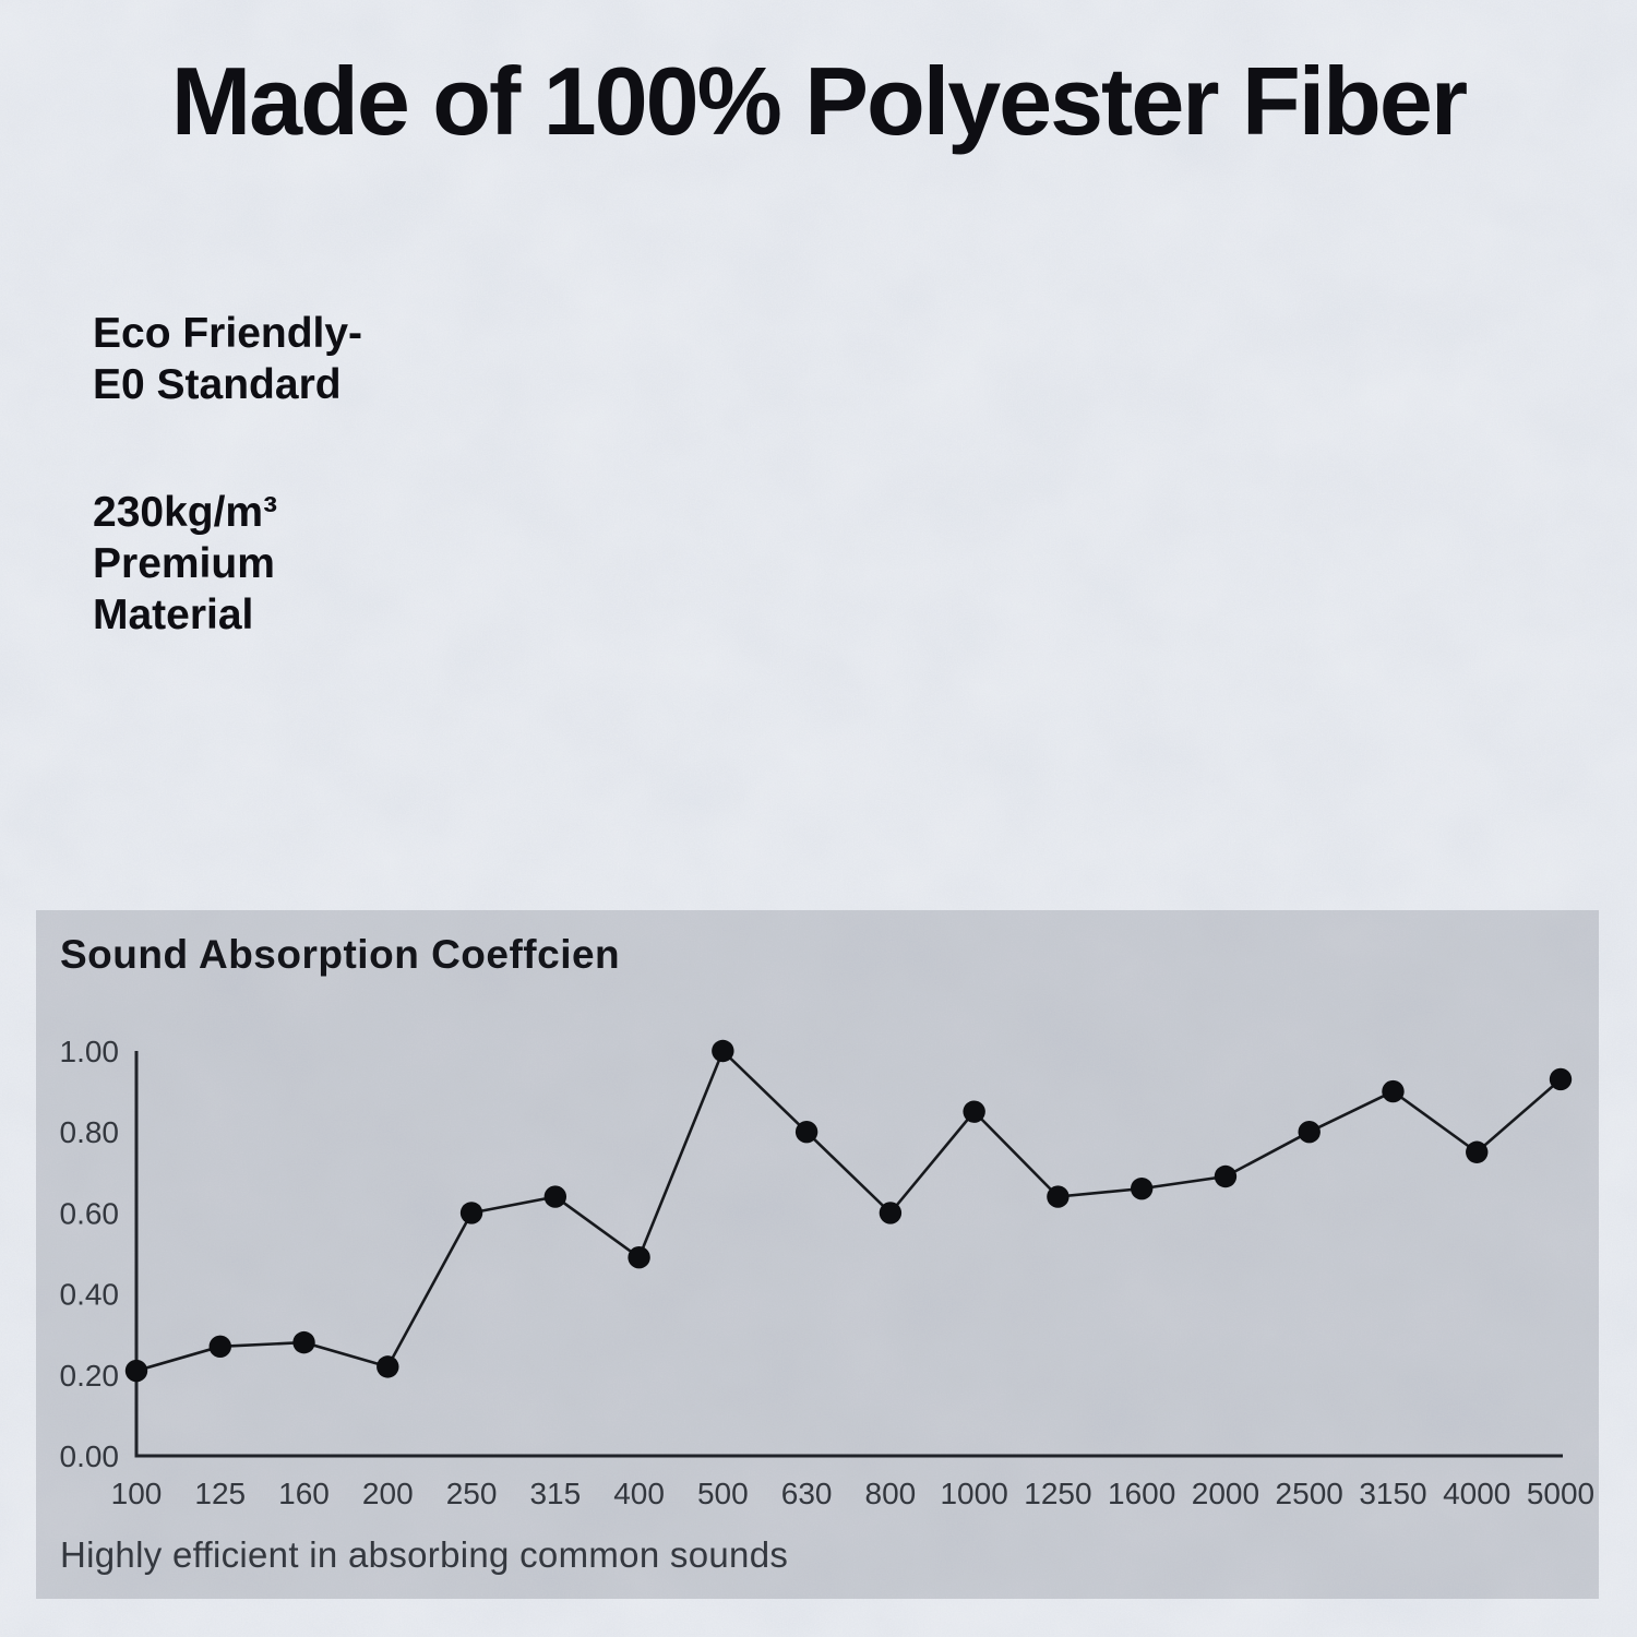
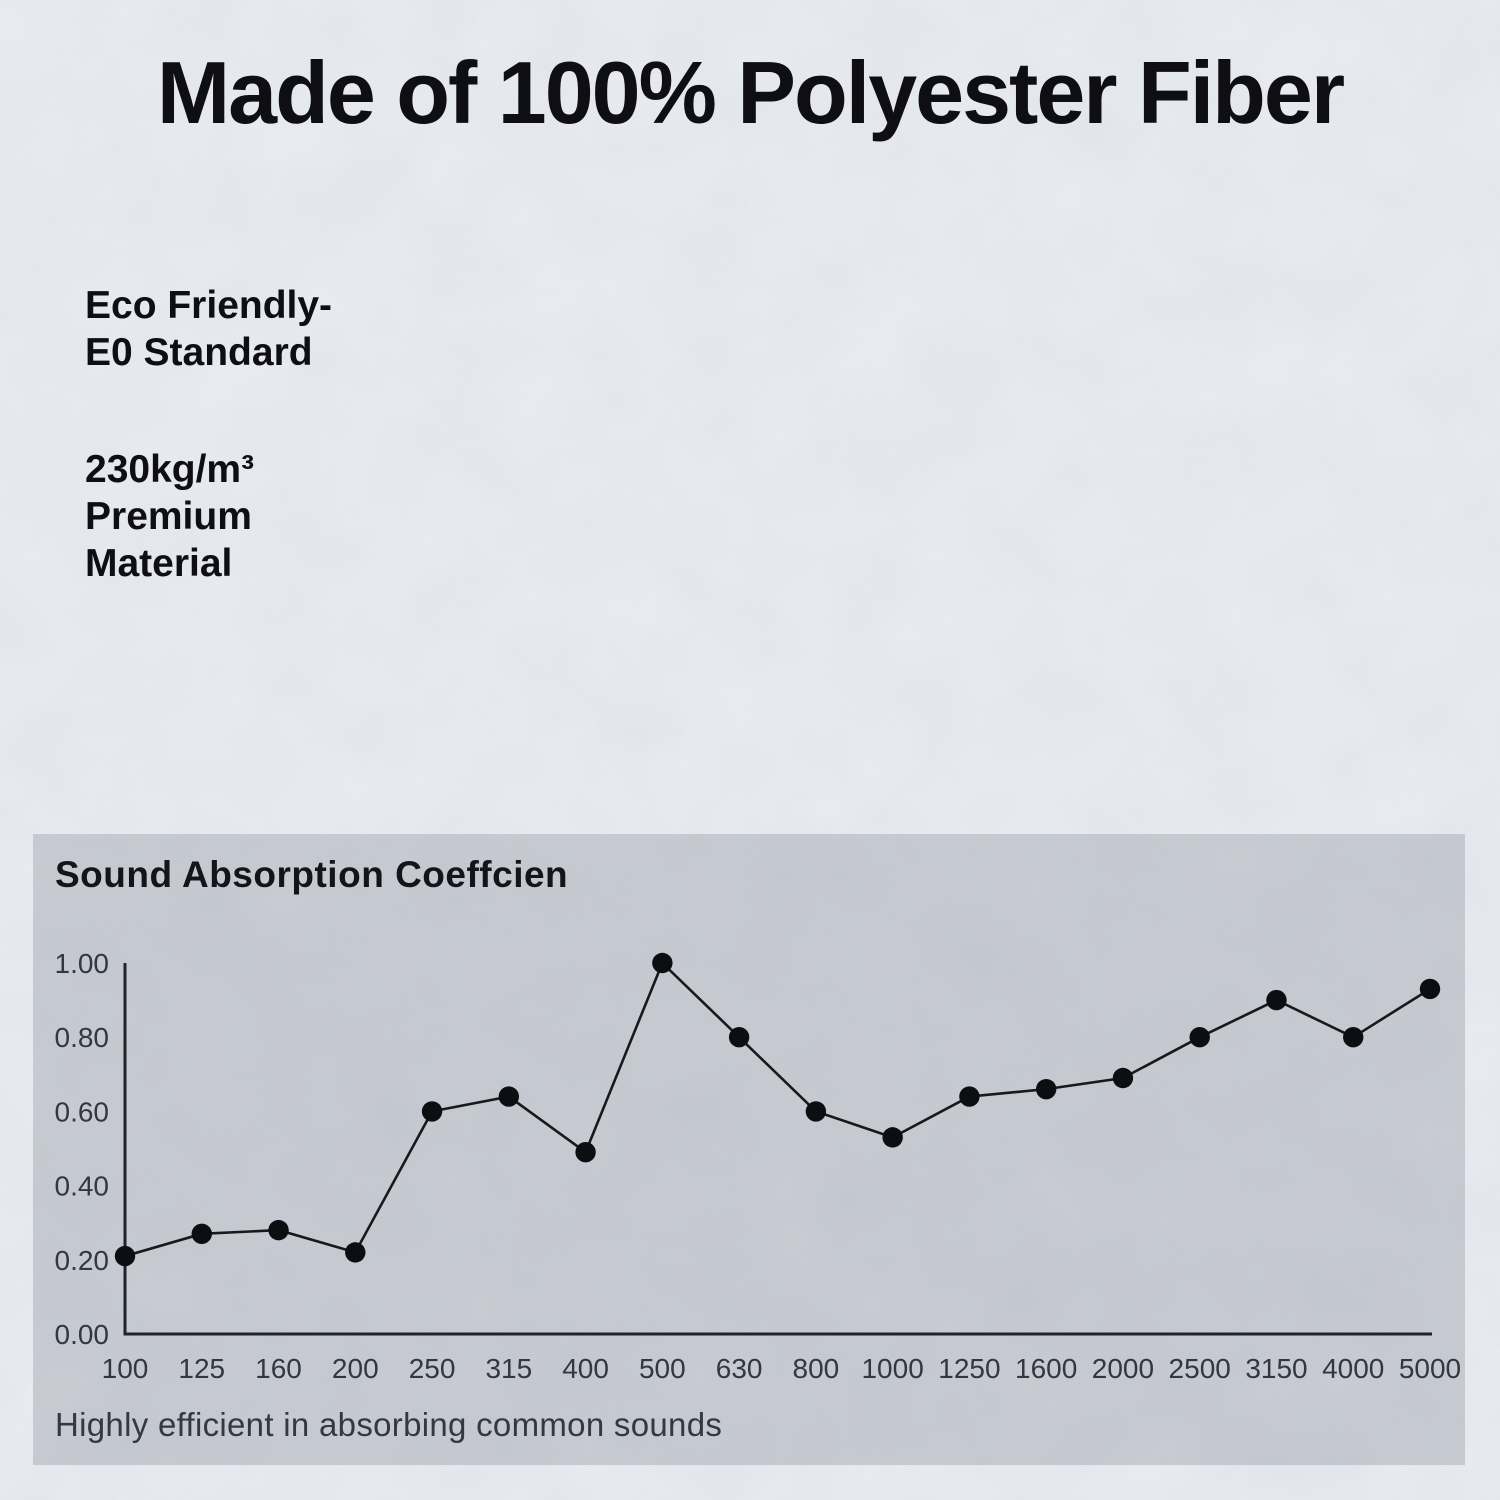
1000: 0.85 -> 0.53
4000: 0.75 -> 0.80
